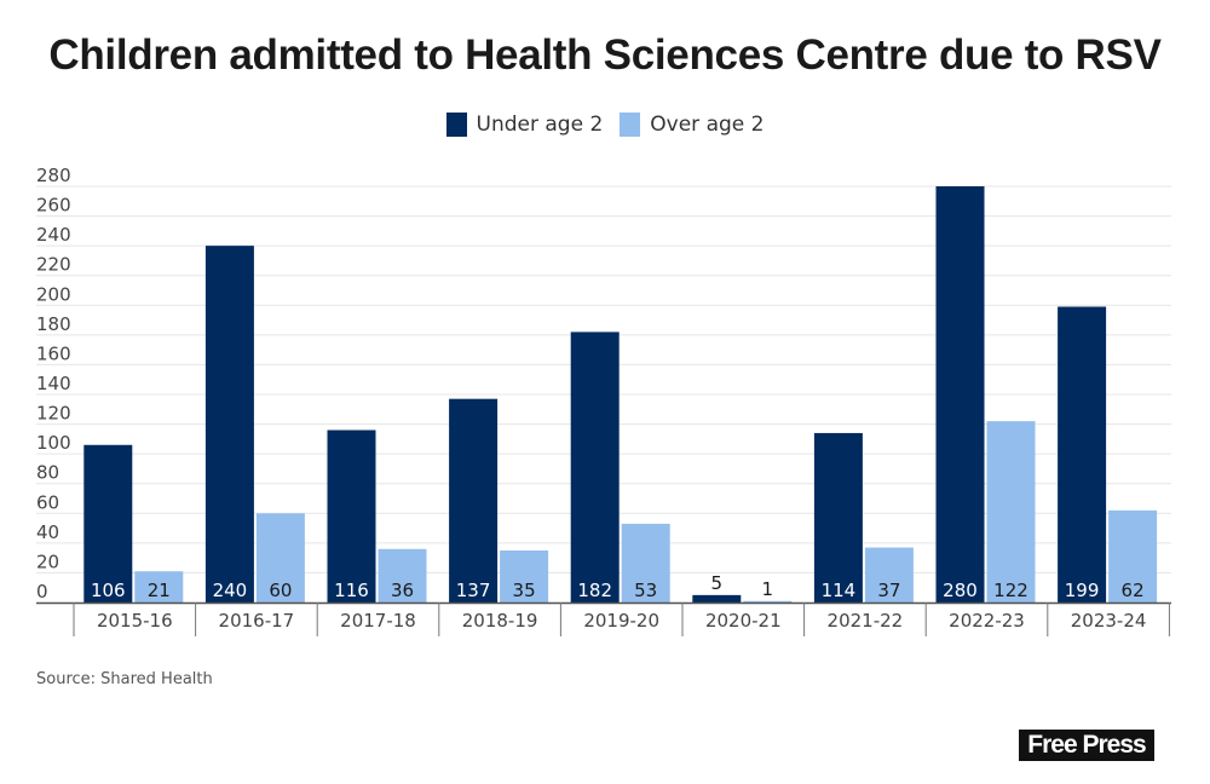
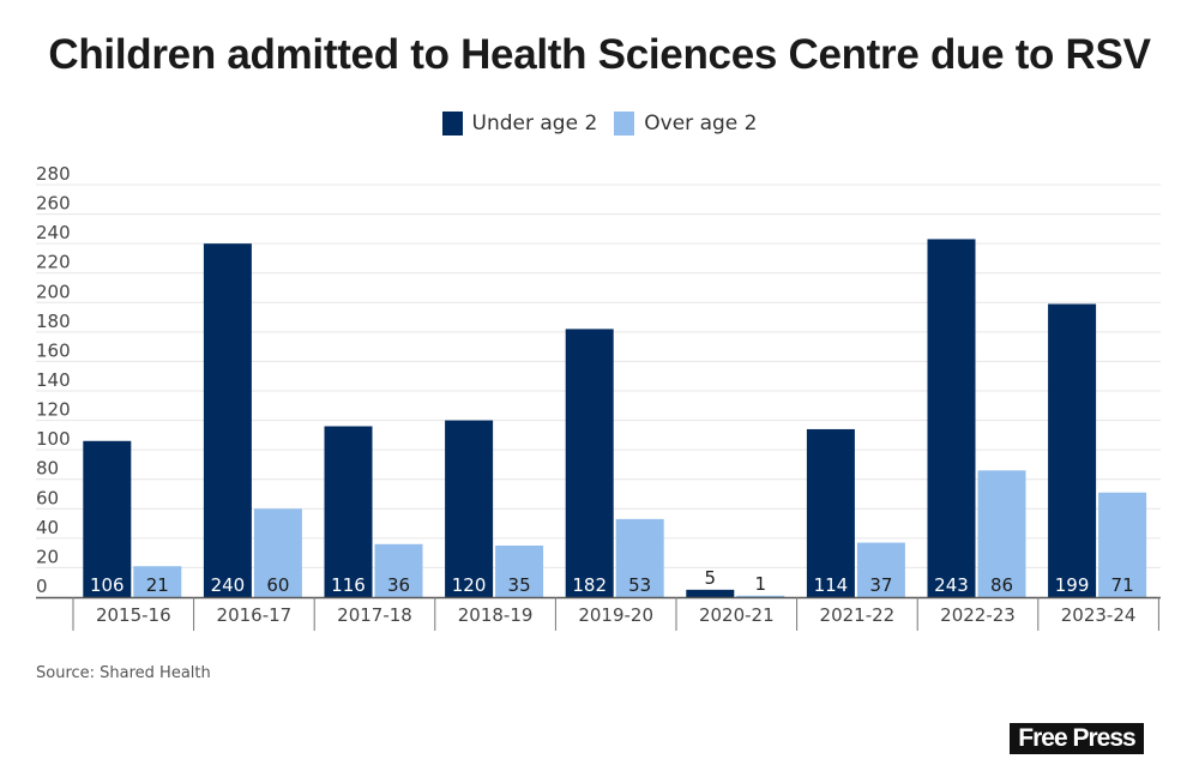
Under age 2/2018-19: 137 -> 120
Under age 2/2022-23: 280 -> 243
Over age 2/2022-23: 122 -> 86
Over age 2/2023-24: 62 -> 71
